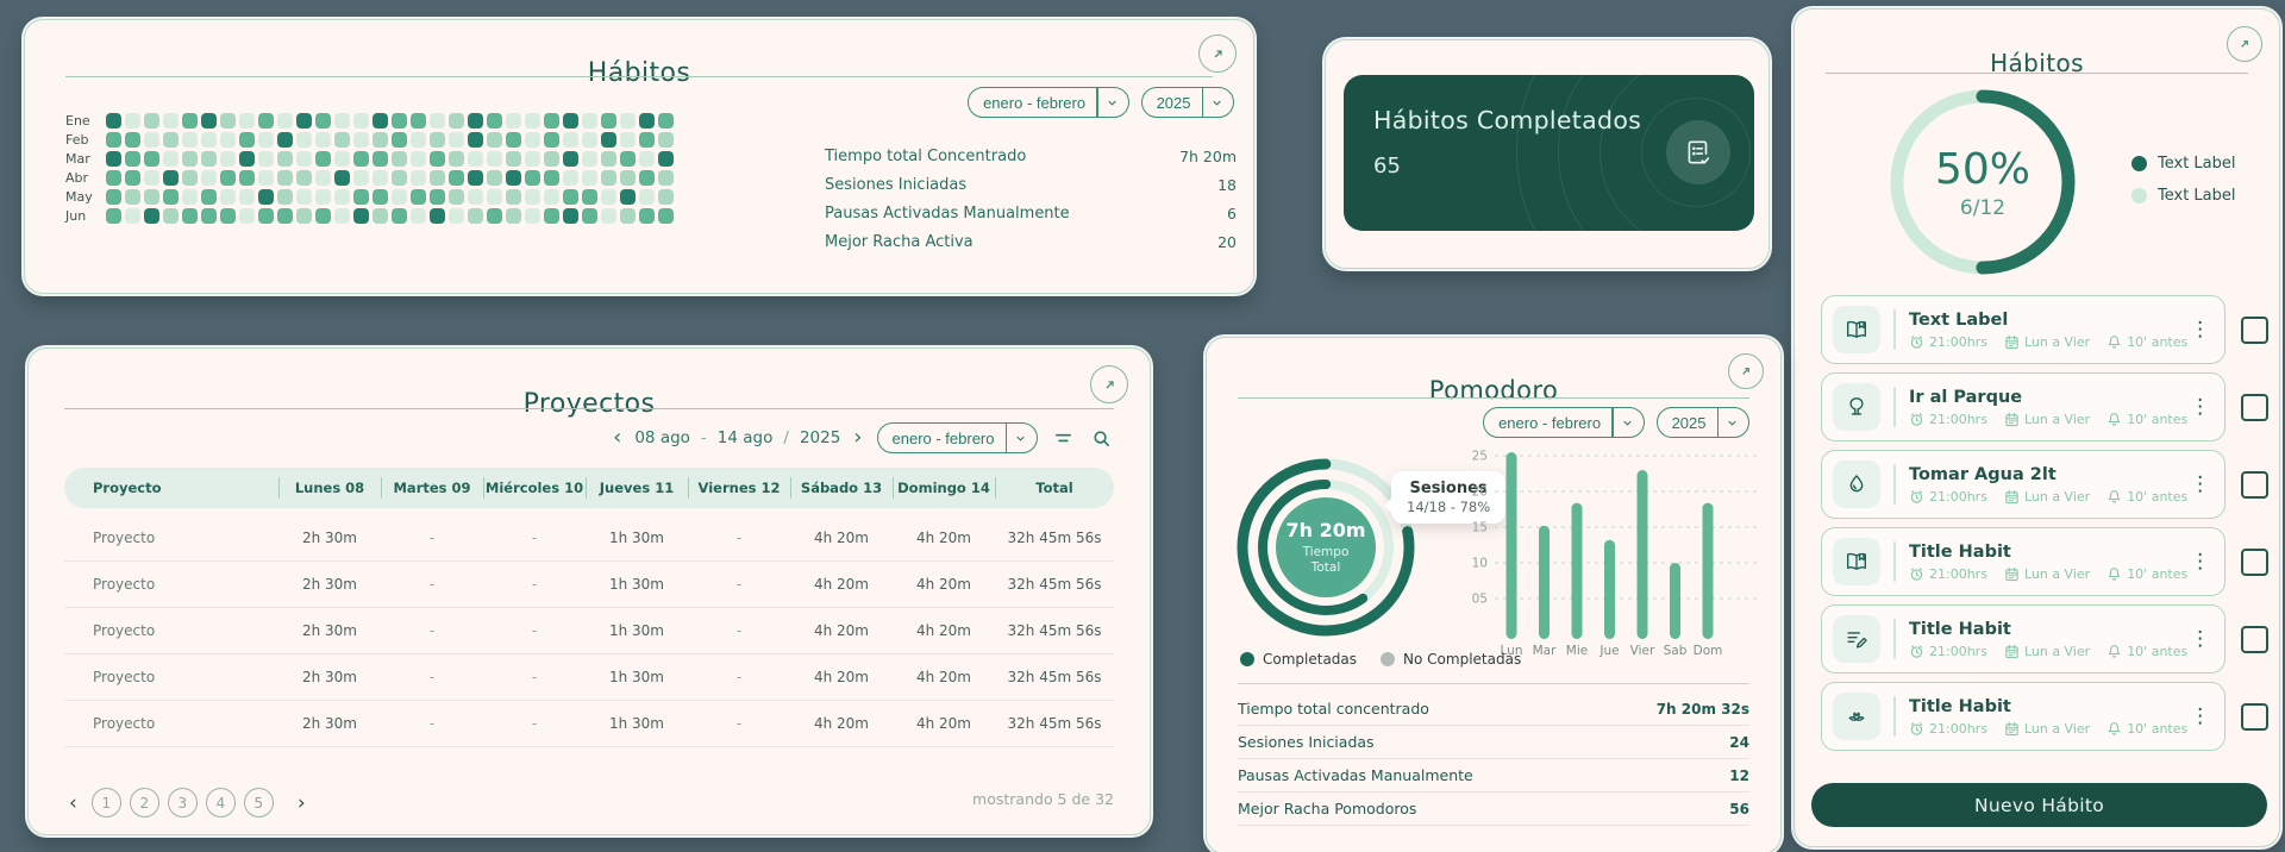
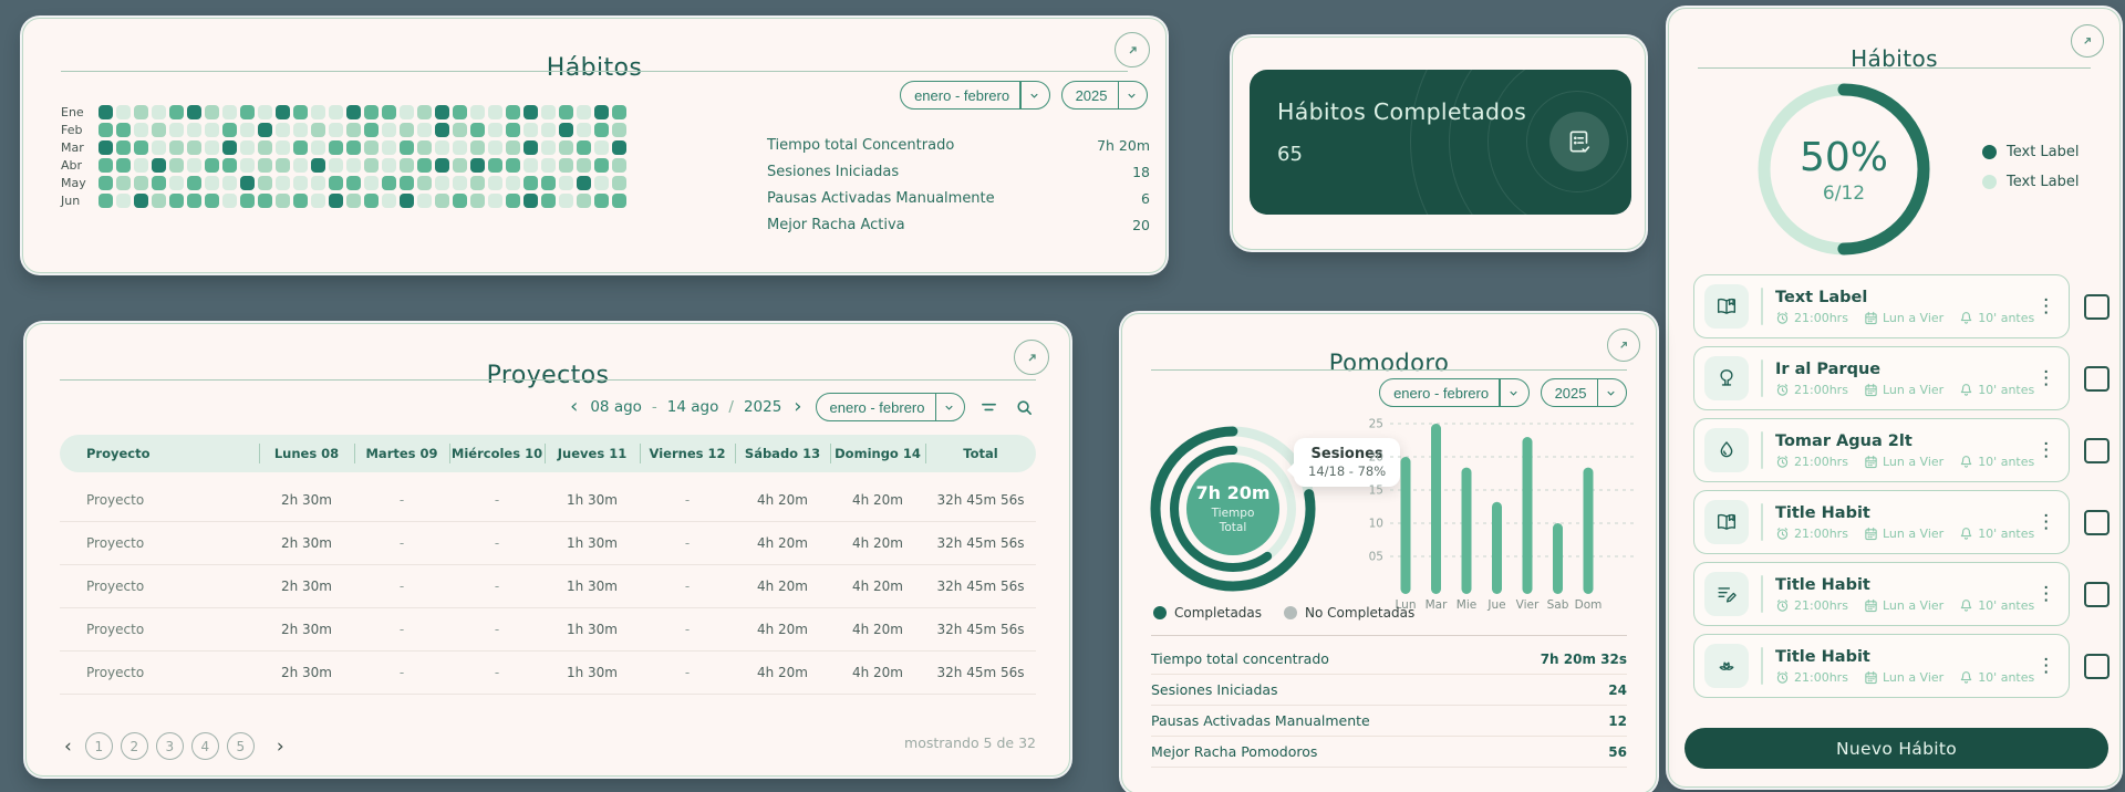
Lun: 26 -> 20
Mar: 15 -> 25
